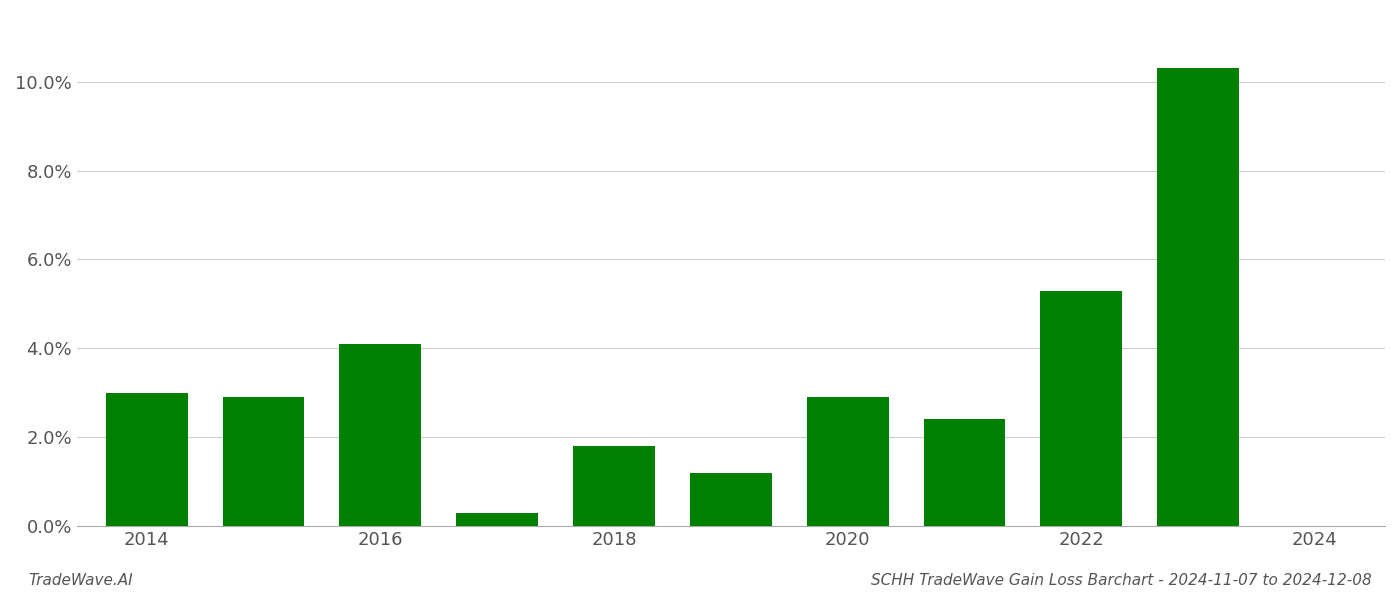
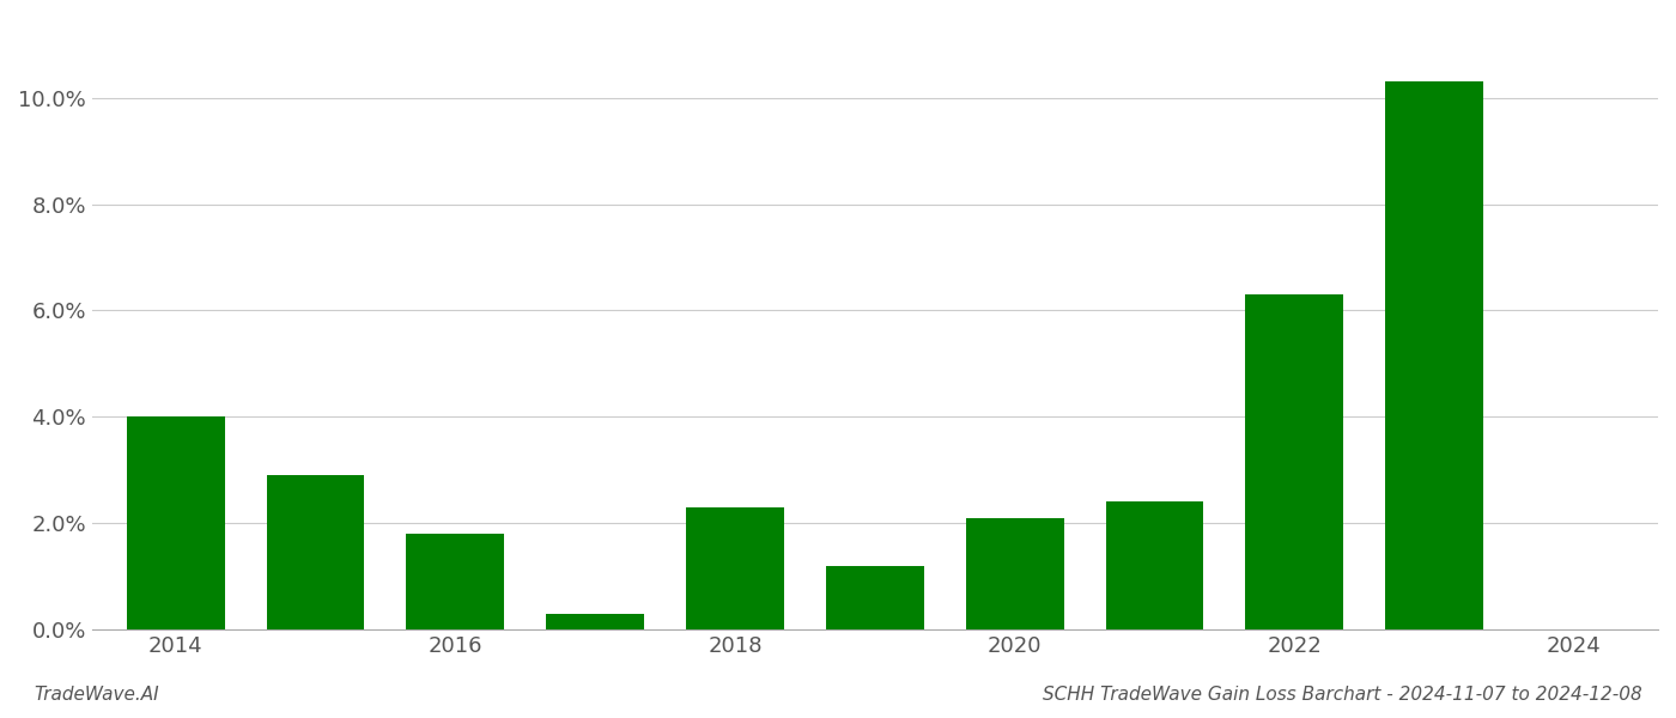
2014: 3.0% -> 4.0%
2016: 4.1% -> 1.8%
2018: 1.8% -> 2.3%
2020: 2.9% -> 2.1%
2022: 5.3% -> 6.3%
